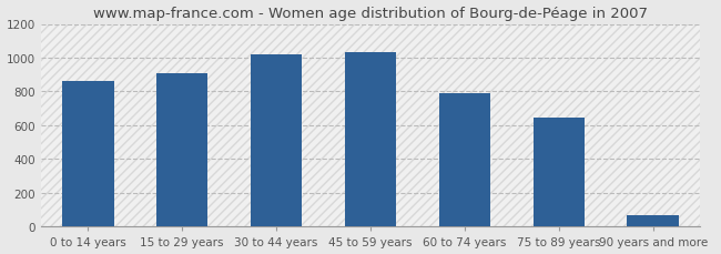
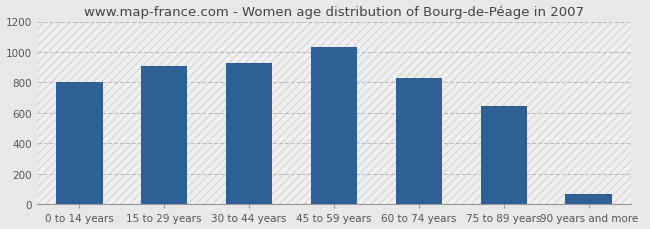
0 to 14 years: 860 -> 800
30 to 44 years: 1020 -> 930
60 to 74 years: 790 -> 830
